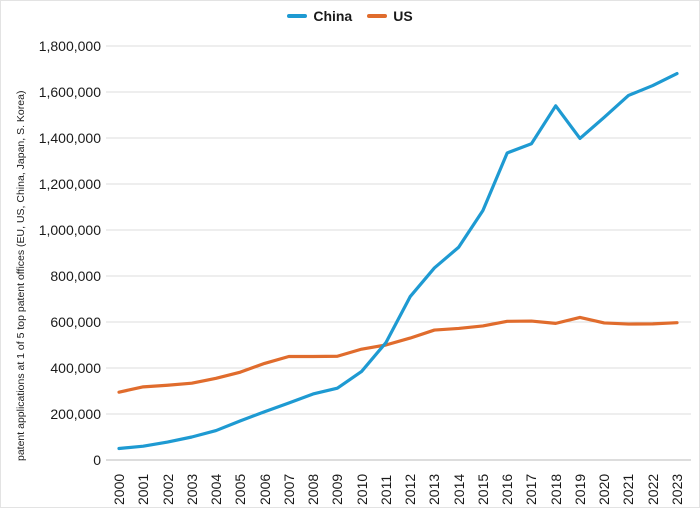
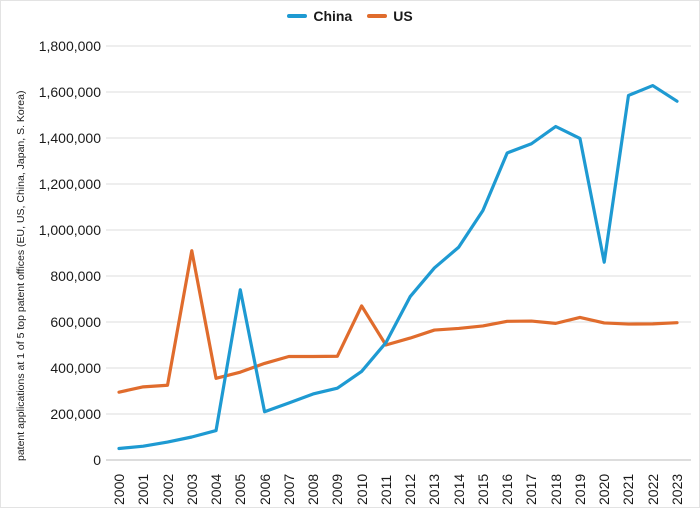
US/2003: 330000 -> 910000
China/2005: 170000 -> 740000
US/2010: 480000 -> 670000
China/2018: 1540000 -> 1450000
China/2020: 1490000 -> 860000
China/2023: 1680000 -> 1560000
